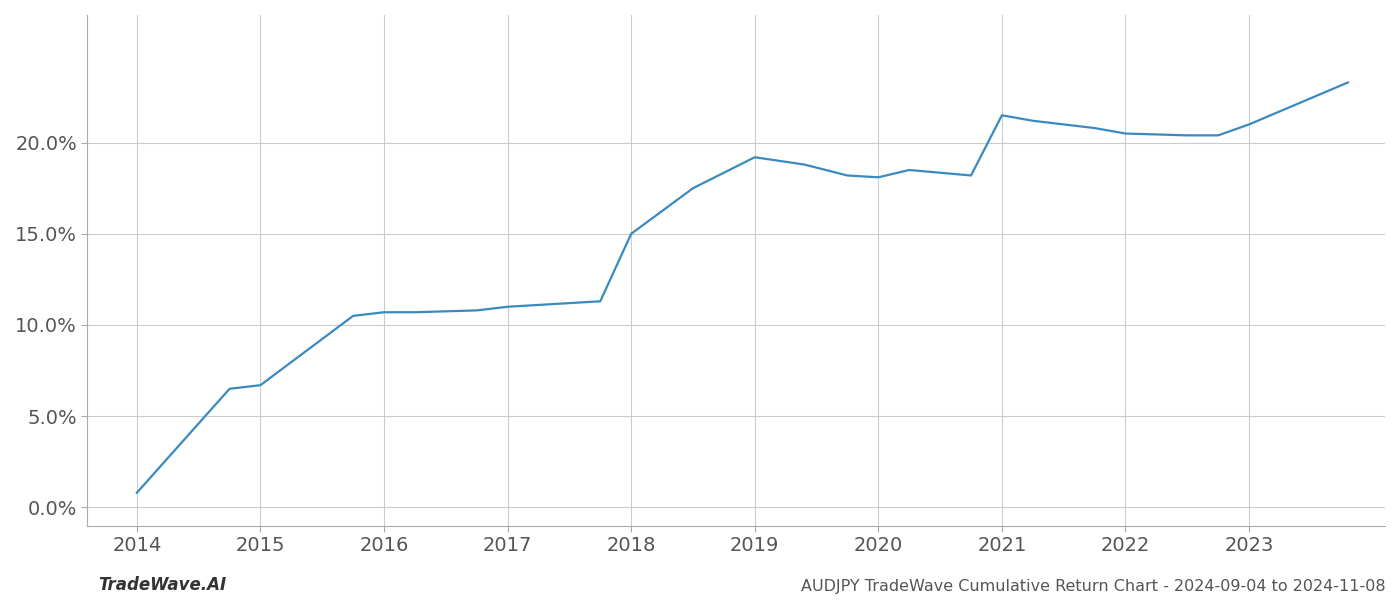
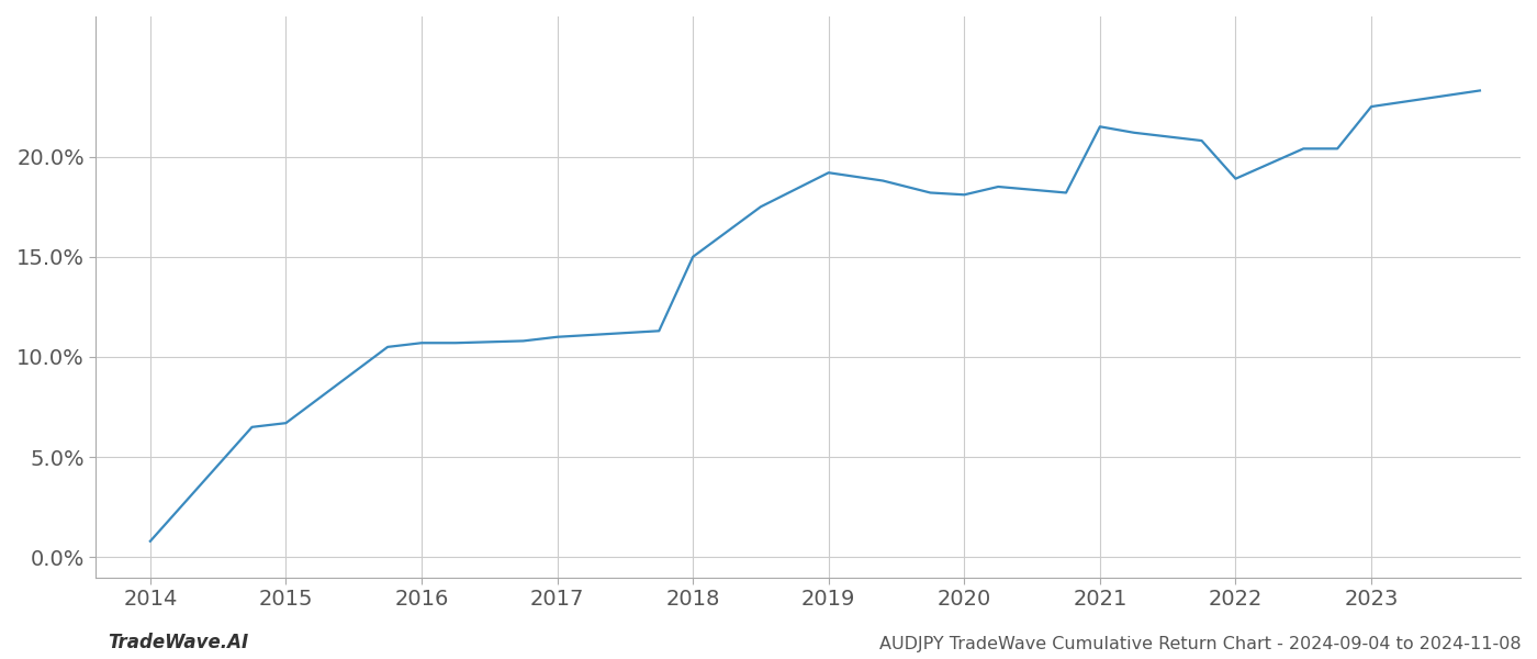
2022: 20.5% -> 18.9%
2023: 21.0% -> 22.5%
